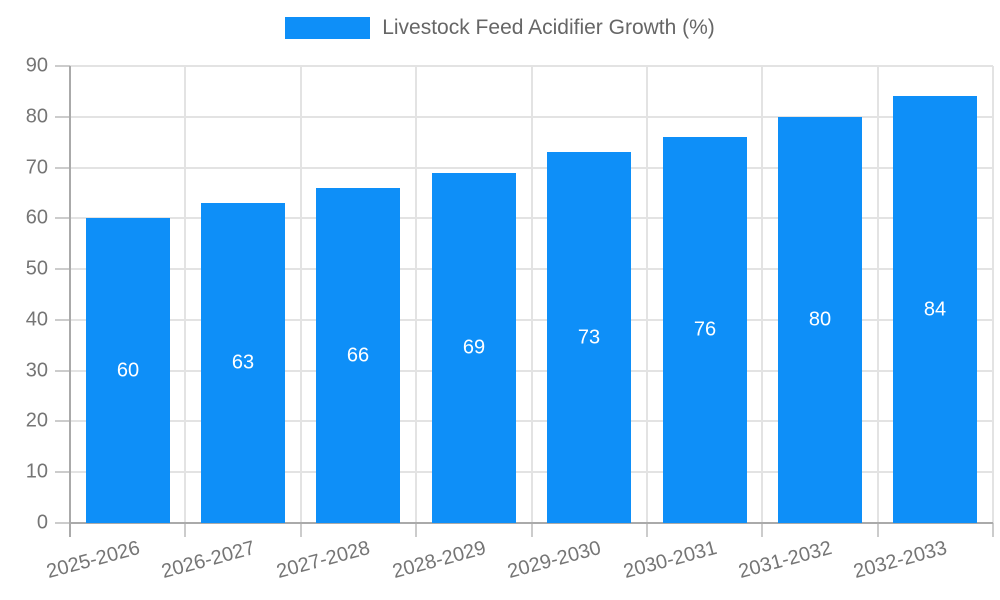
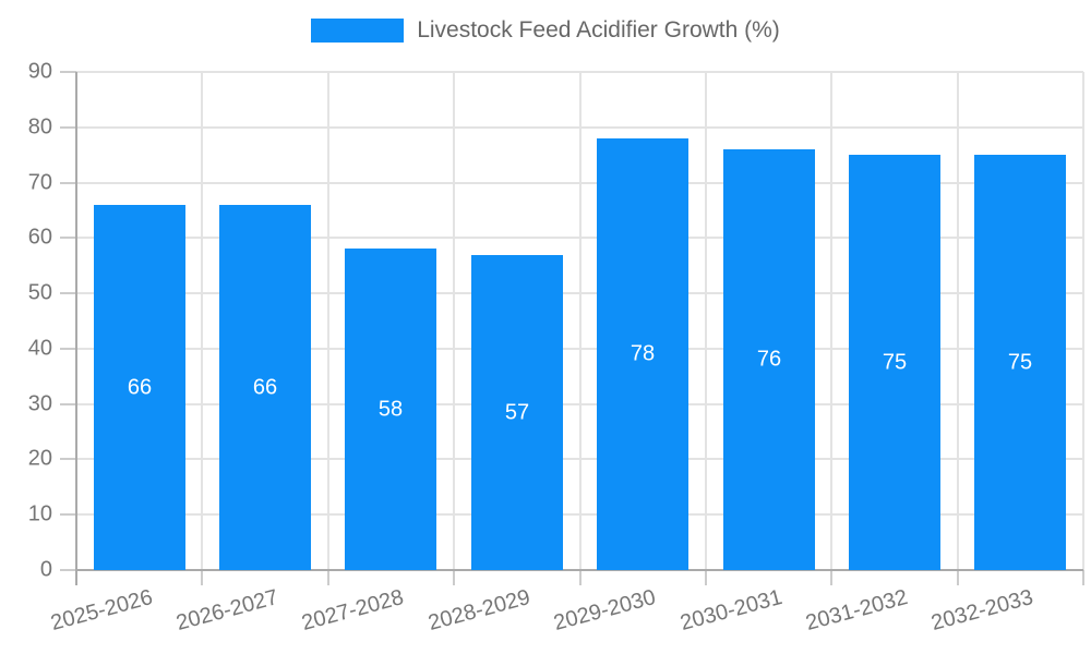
2025-2026: 60 -> 66
2026-2027: 63 -> 66
2027-2028: 66 -> 58
2028-2029: 69 -> 57
2029-2030: 73 -> 78
2031-2032: 80 -> 75
2032-2033: 84 -> 75
